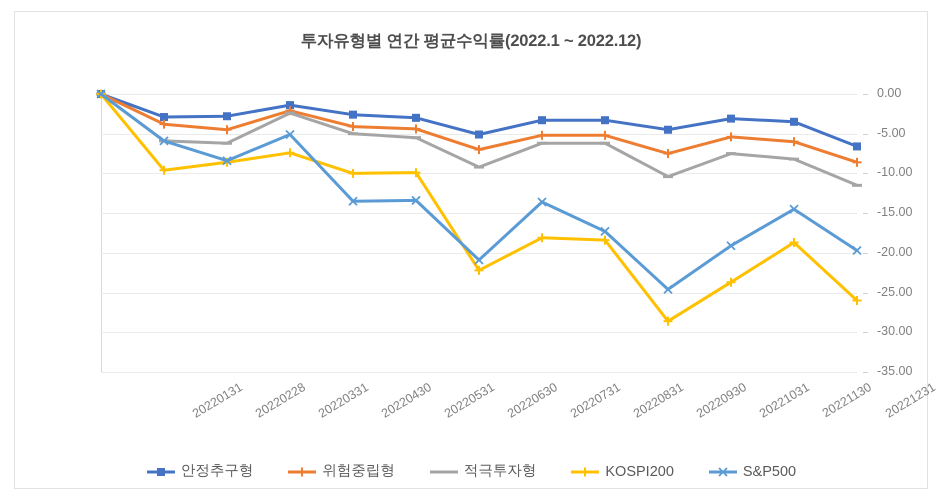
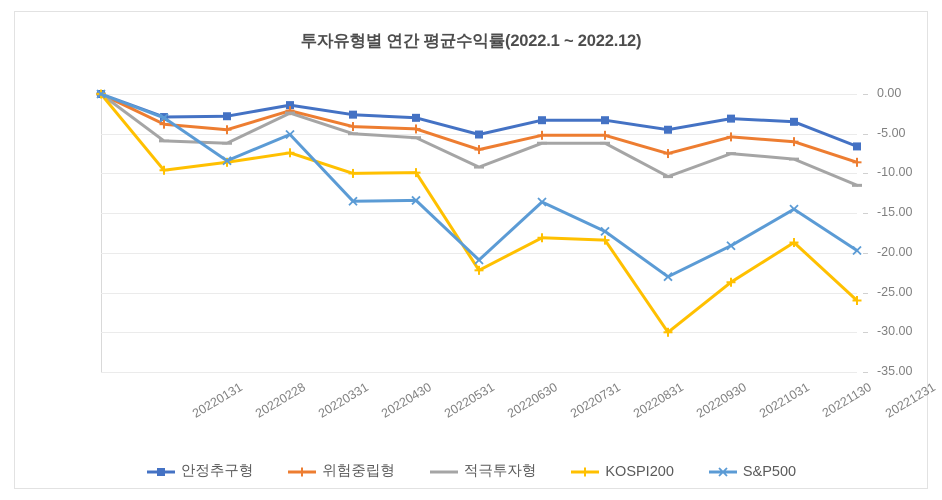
S&P500/20220131: -6 -> -3
KOSPI200/20220930: -29 -> -30
S&P500/20220930: -25 -> -23
